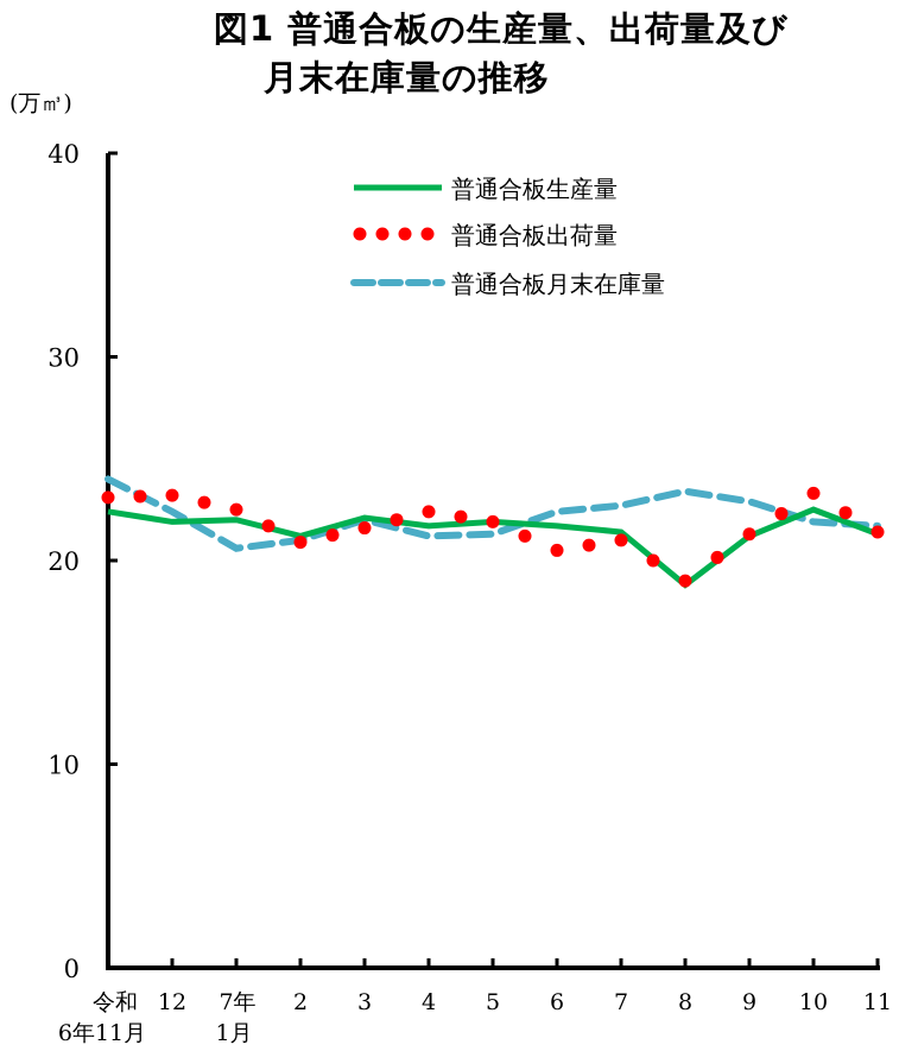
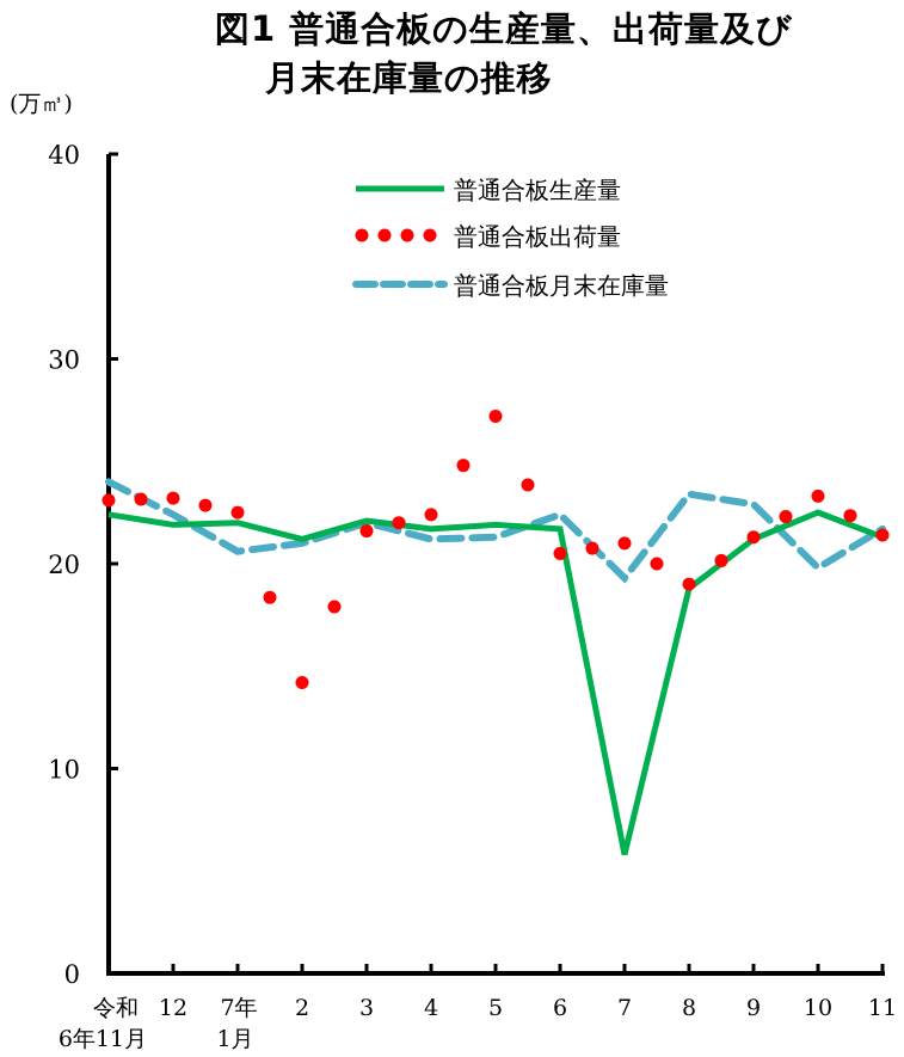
普通合板出荷量/2: 20.9 -> 14.2
普通合板出荷量/5: 21.9 -> 27.2
普通合板生産量/7: 21.4 -> 5.8
普通合板月末在庫量/7: 22.7 -> 19.3
普通合板月末在庫量/10: 21.9 -> 19.8
